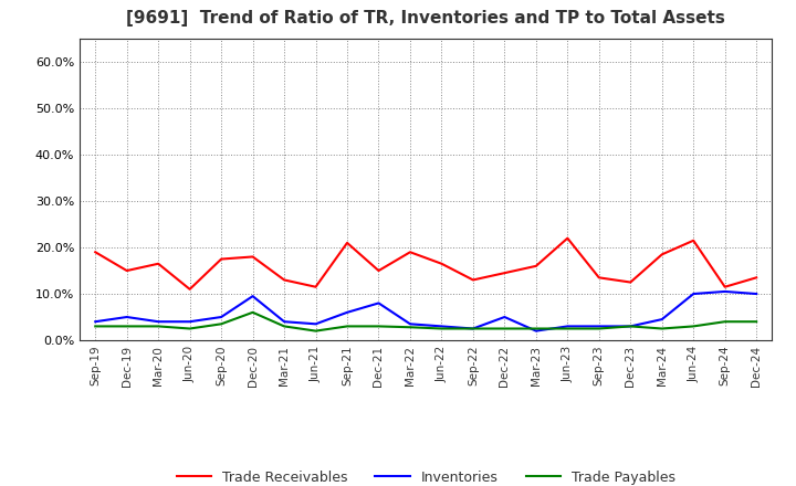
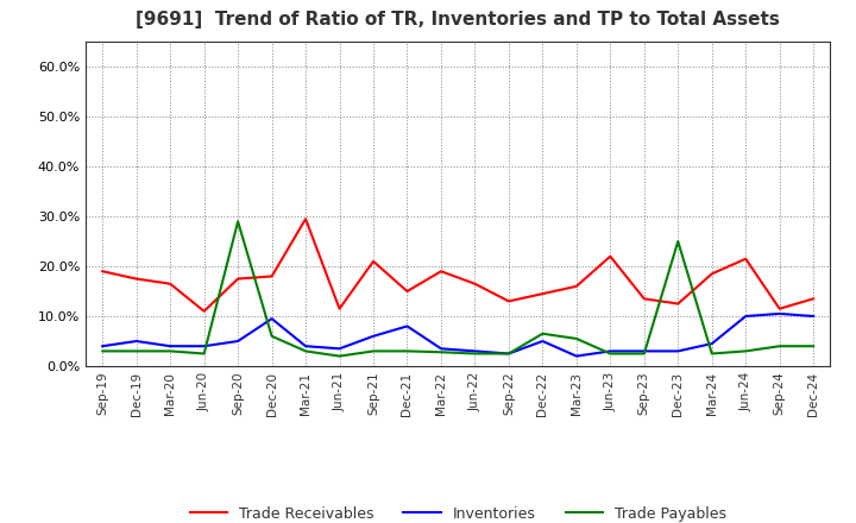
Trade Receivables/Dec-19: 15.0% -> 17.5%
Trade Payables/Sep-20: 3.5% -> 29.0%
Trade Receivables/Mar-21: 13.0% -> 29.5%
Trade Payables/Dec-22: 2.5% -> 6.5%
Trade Payables/Mar-23: 2.5% -> 5.5%
Trade Payables/Dec-23: 3.0% -> 25.0%
